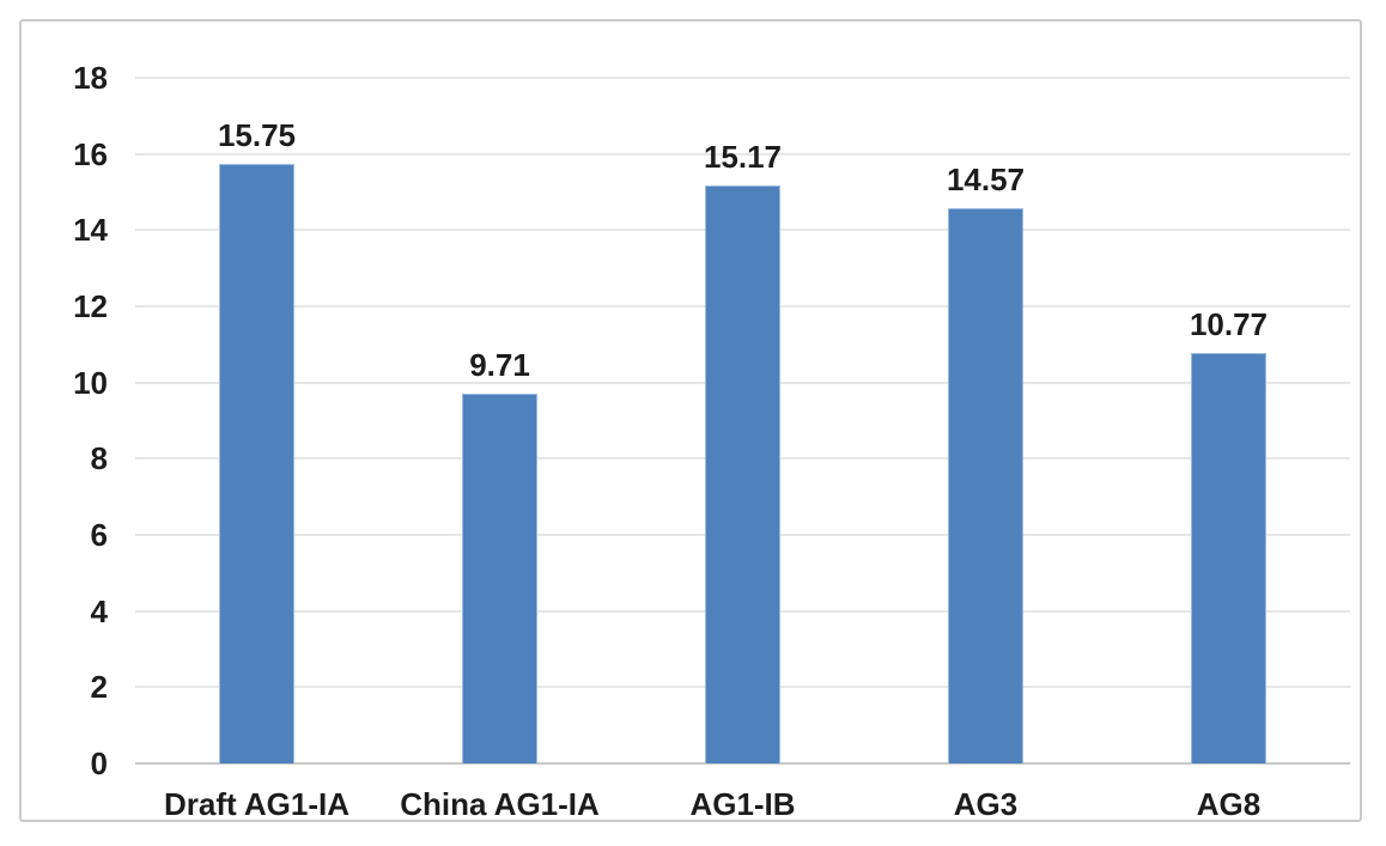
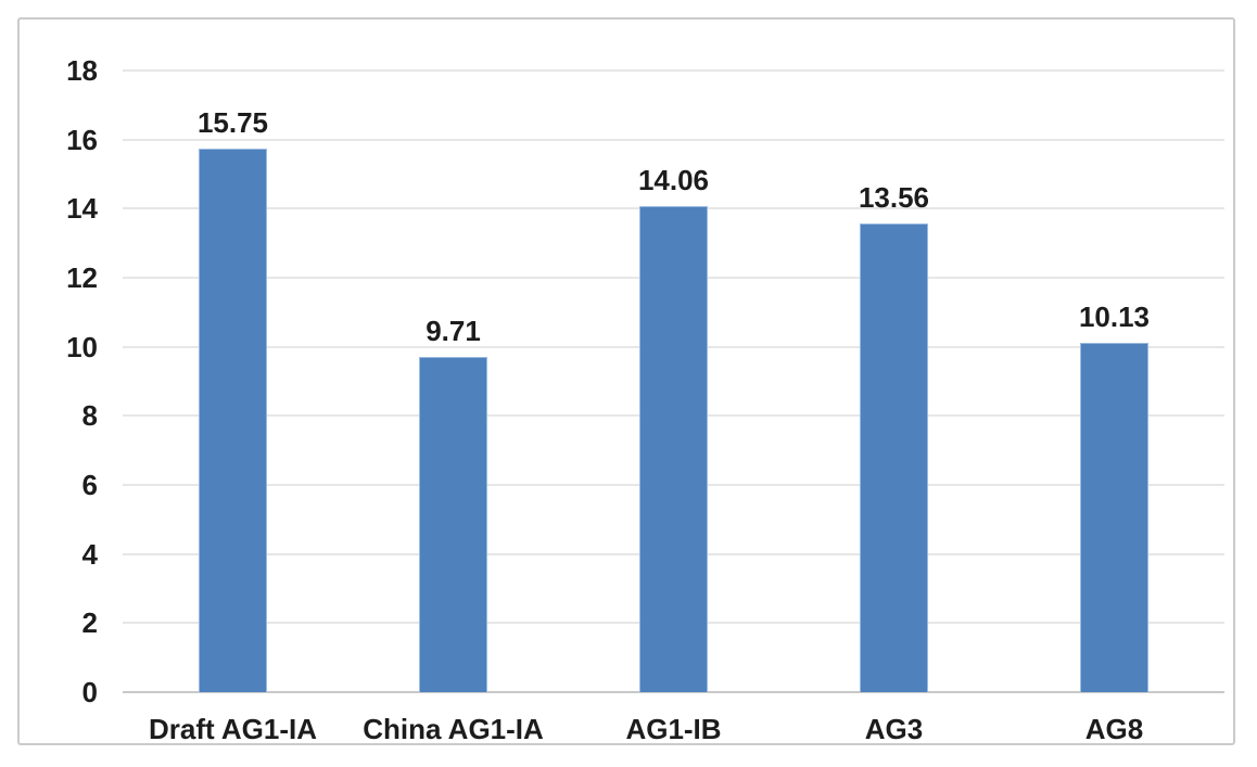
AG1-IB: 15.17 -> 14.06
AG3: 14.57 -> 13.56
AG8: 10.77 -> 10.13
